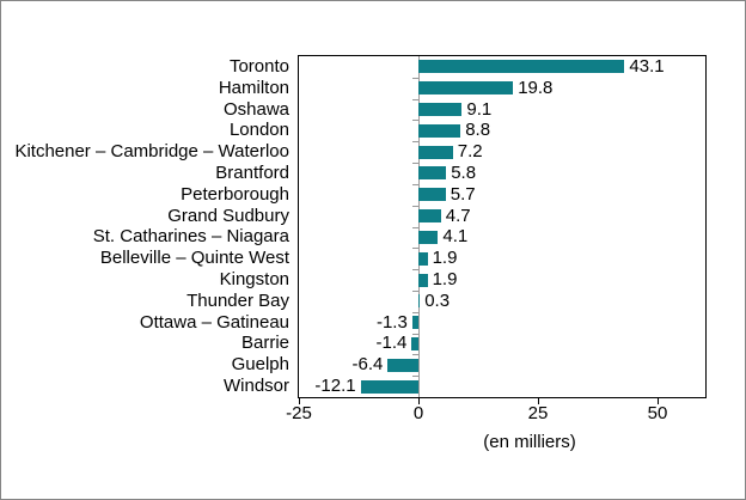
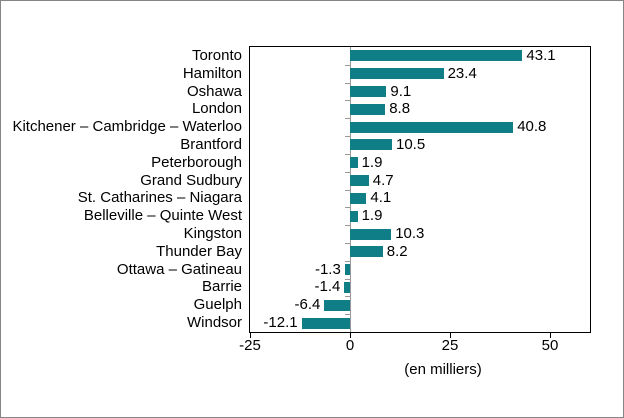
Hamilton: 19.8 -> 23.4
Kitchener – Cambridge – Waterloo: 7.2 -> 40.8
Brantford: 5.8 -> 10.5
Peterborough: 5.7 -> 1.9
Kingston: 1.9 -> 10.3
Thunder Bay: 0.3 -> 8.2
